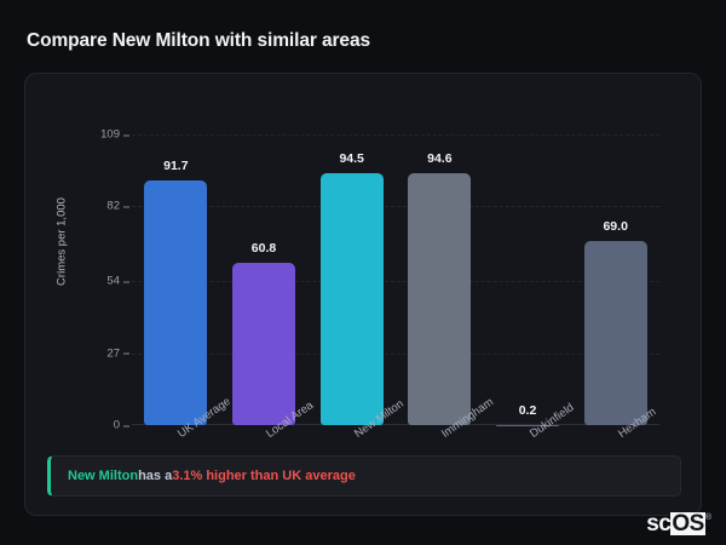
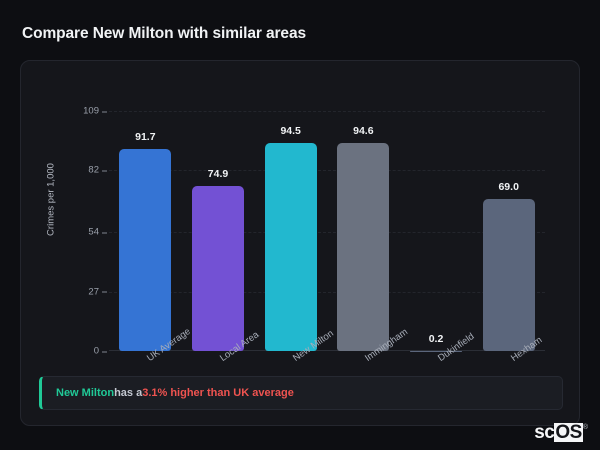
Local Area: 60.8 -> 74.9
